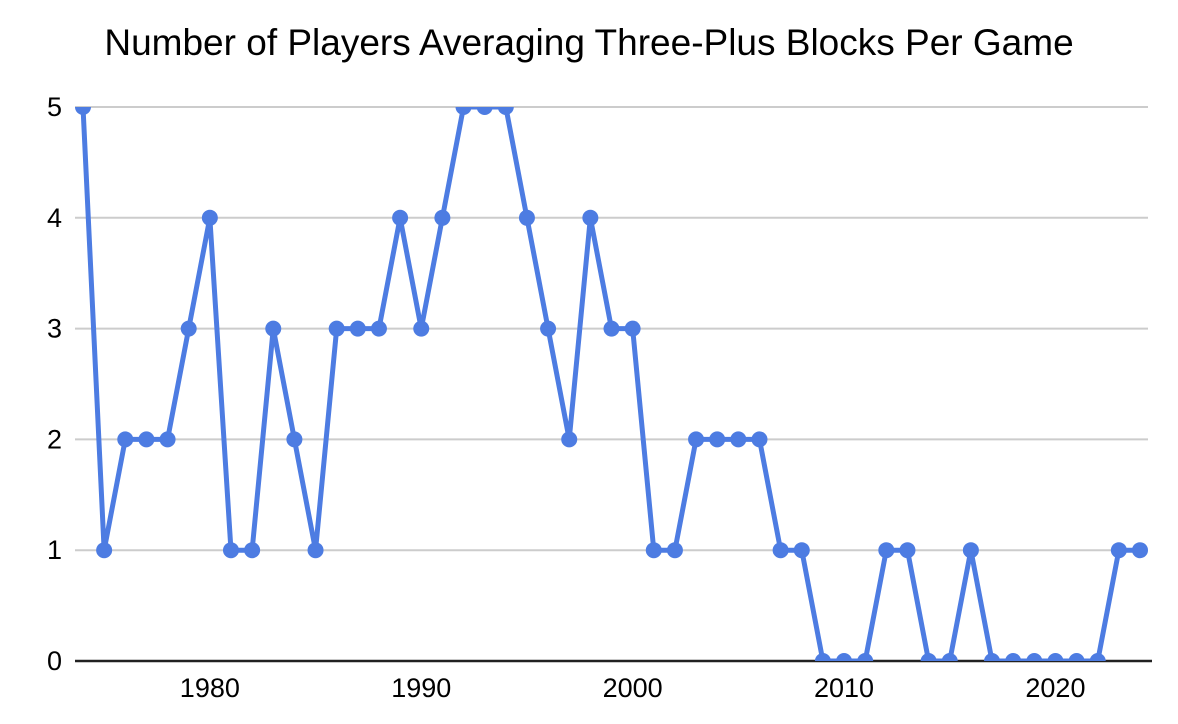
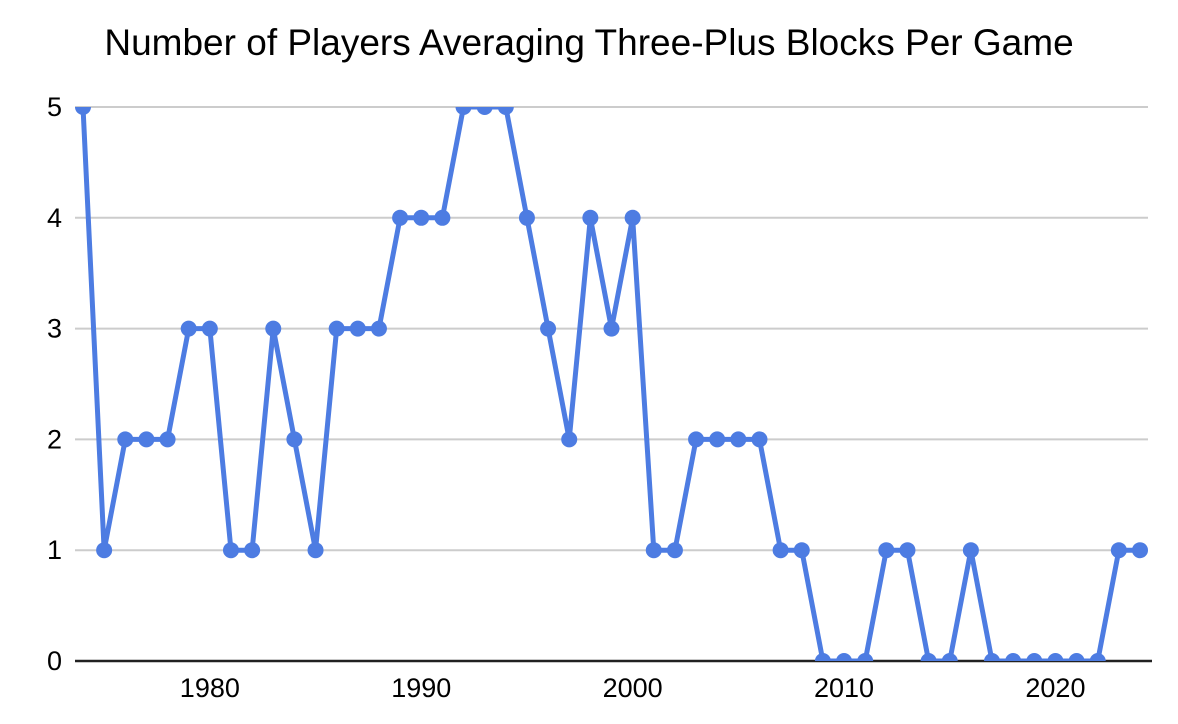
1980: 4 -> 3
1990: 3 -> 4
2000: 3 -> 4
